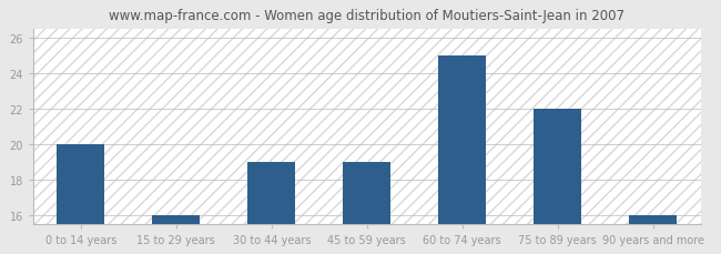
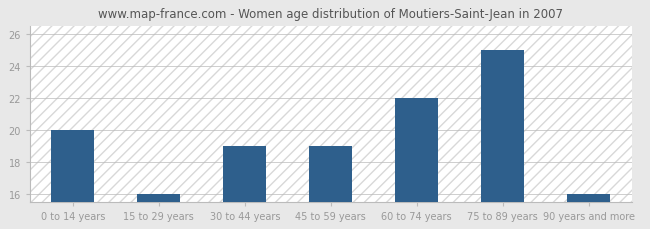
60 to 74 years: 25 -> 22
75 to 89 years: 22 -> 25
